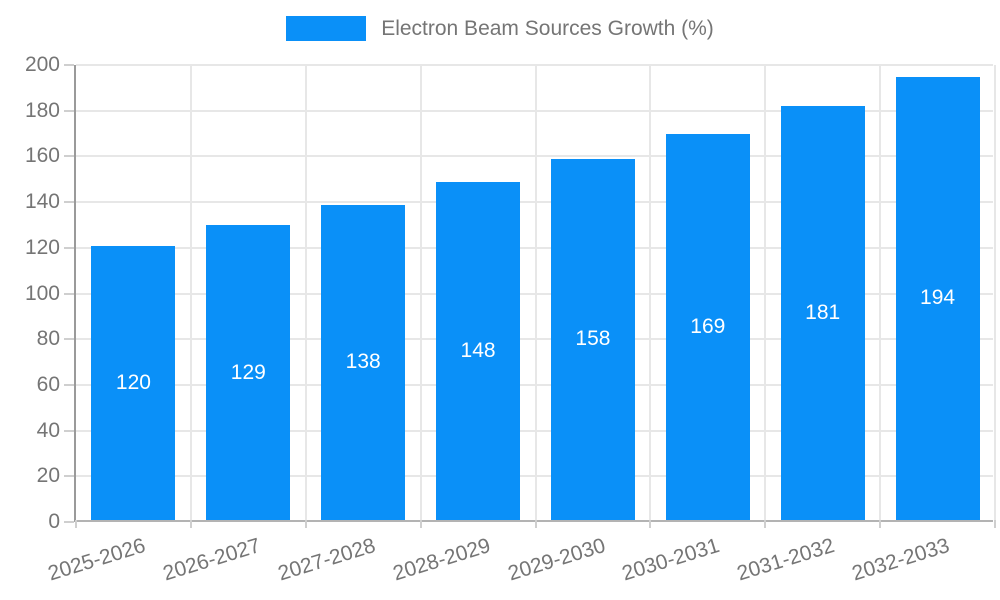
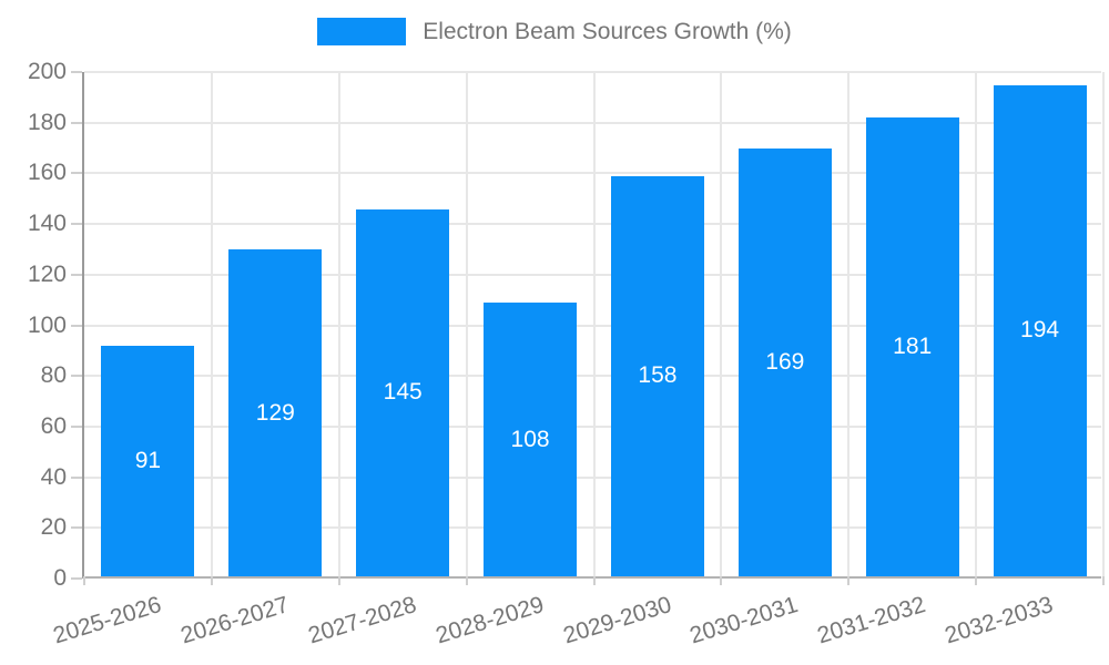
2025-2026: 120 -> 91
2027-2028: 138 -> 145
2028-2029: 148 -> 108
